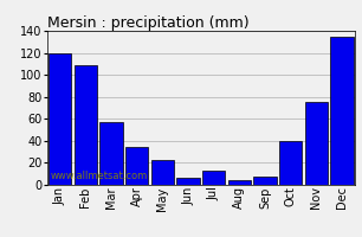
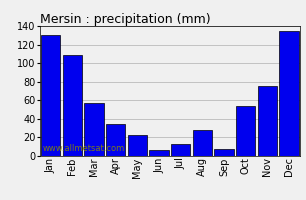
Jan: 120 -> 130
Aug: 4 -> 28
Oct: 40 -> 54
